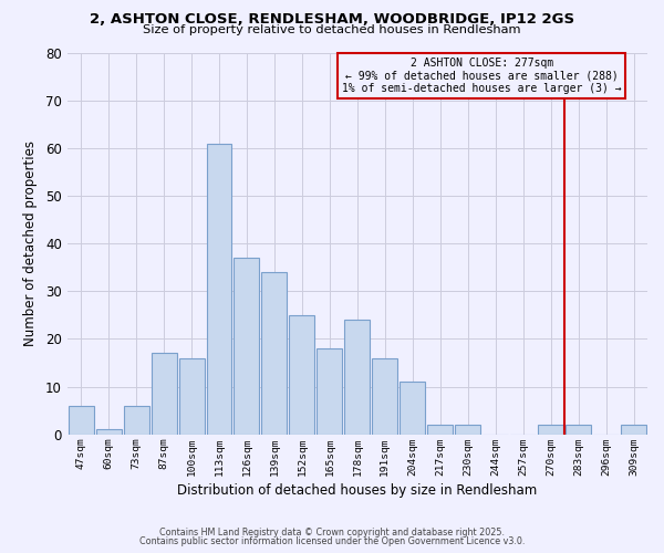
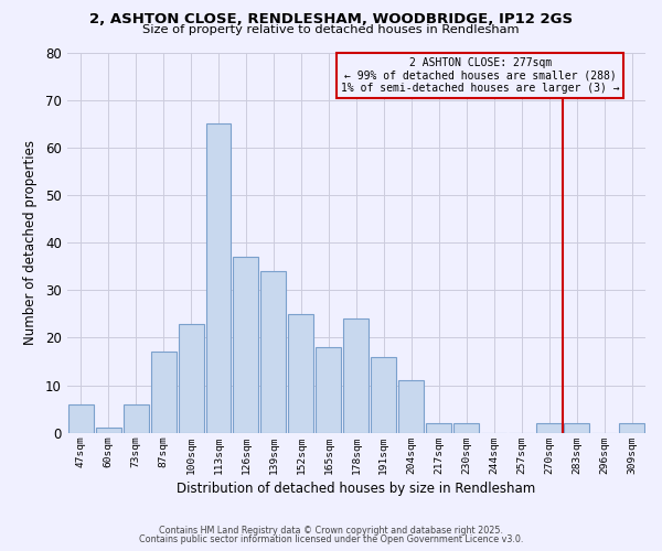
100sqm: 16 -> 23
113sqm: 61 -> 65
